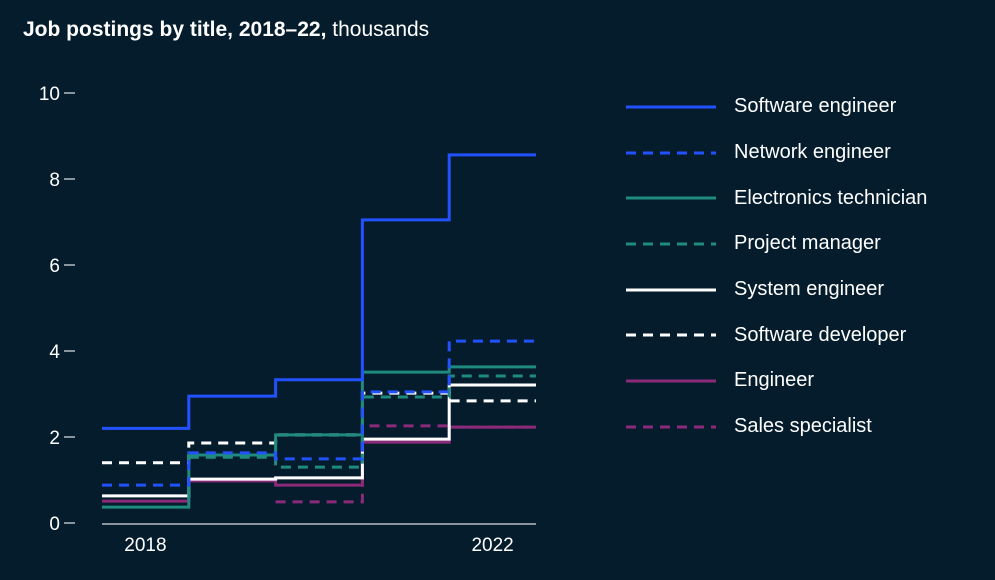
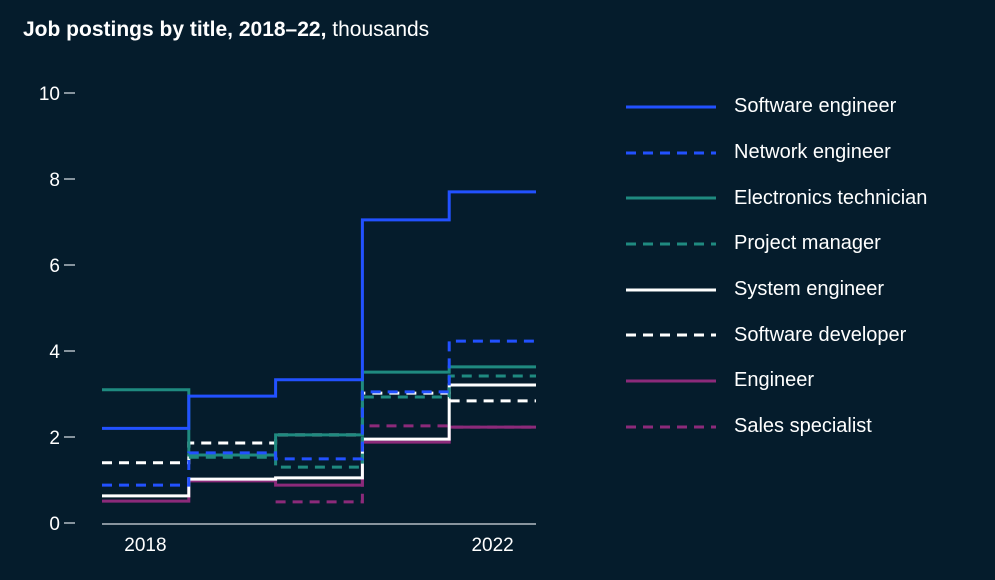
Electronics technician/2018: 0.4 -> 3.1
Software engineer/2022: 8.6 -> 7.7
